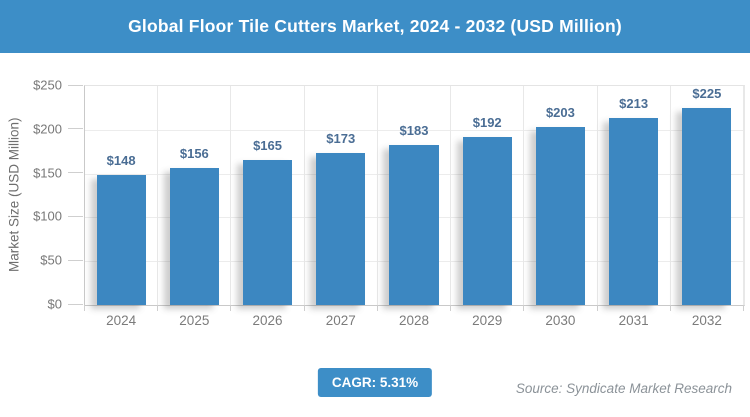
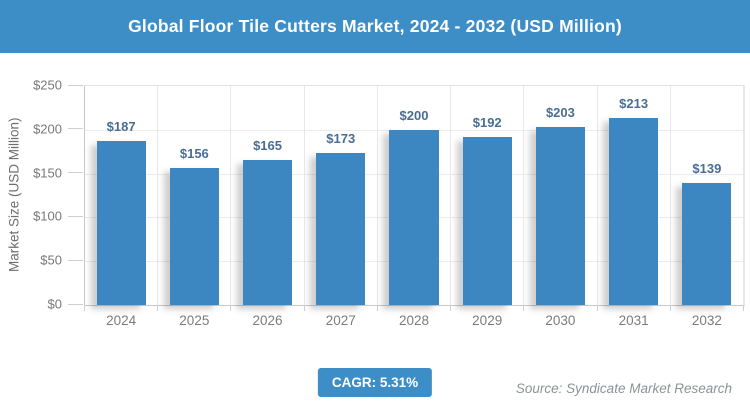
2024: $148 -> $187
2028: $183 -> $200
2032: $225 -> $139
